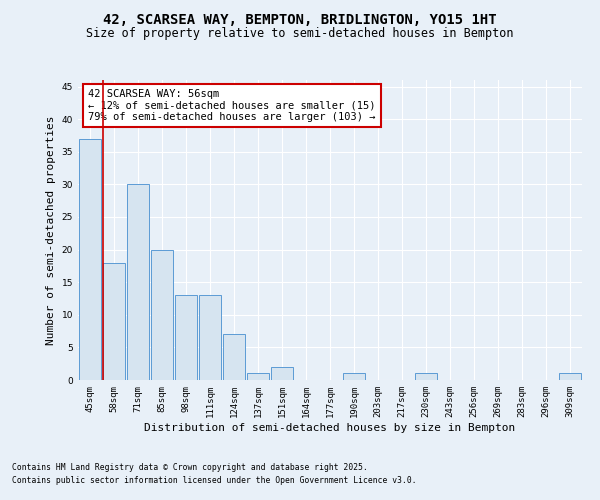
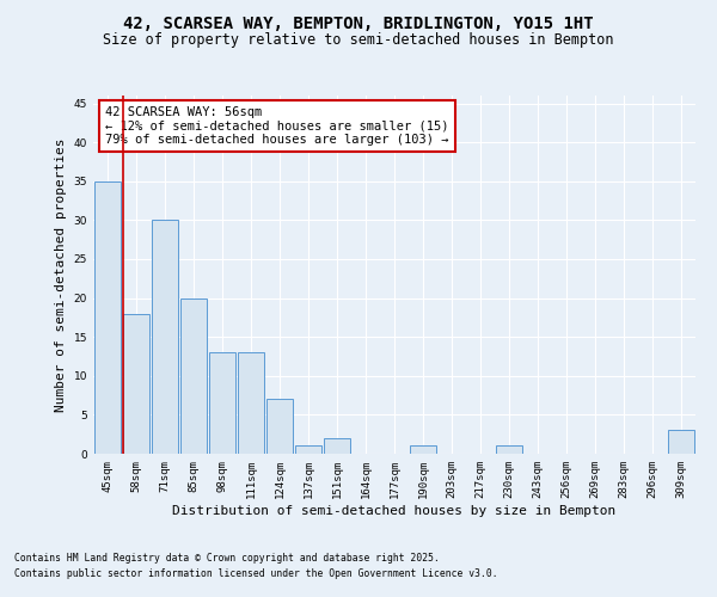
45sqm: 37 -> 35
309sqm: 1 -> 3
